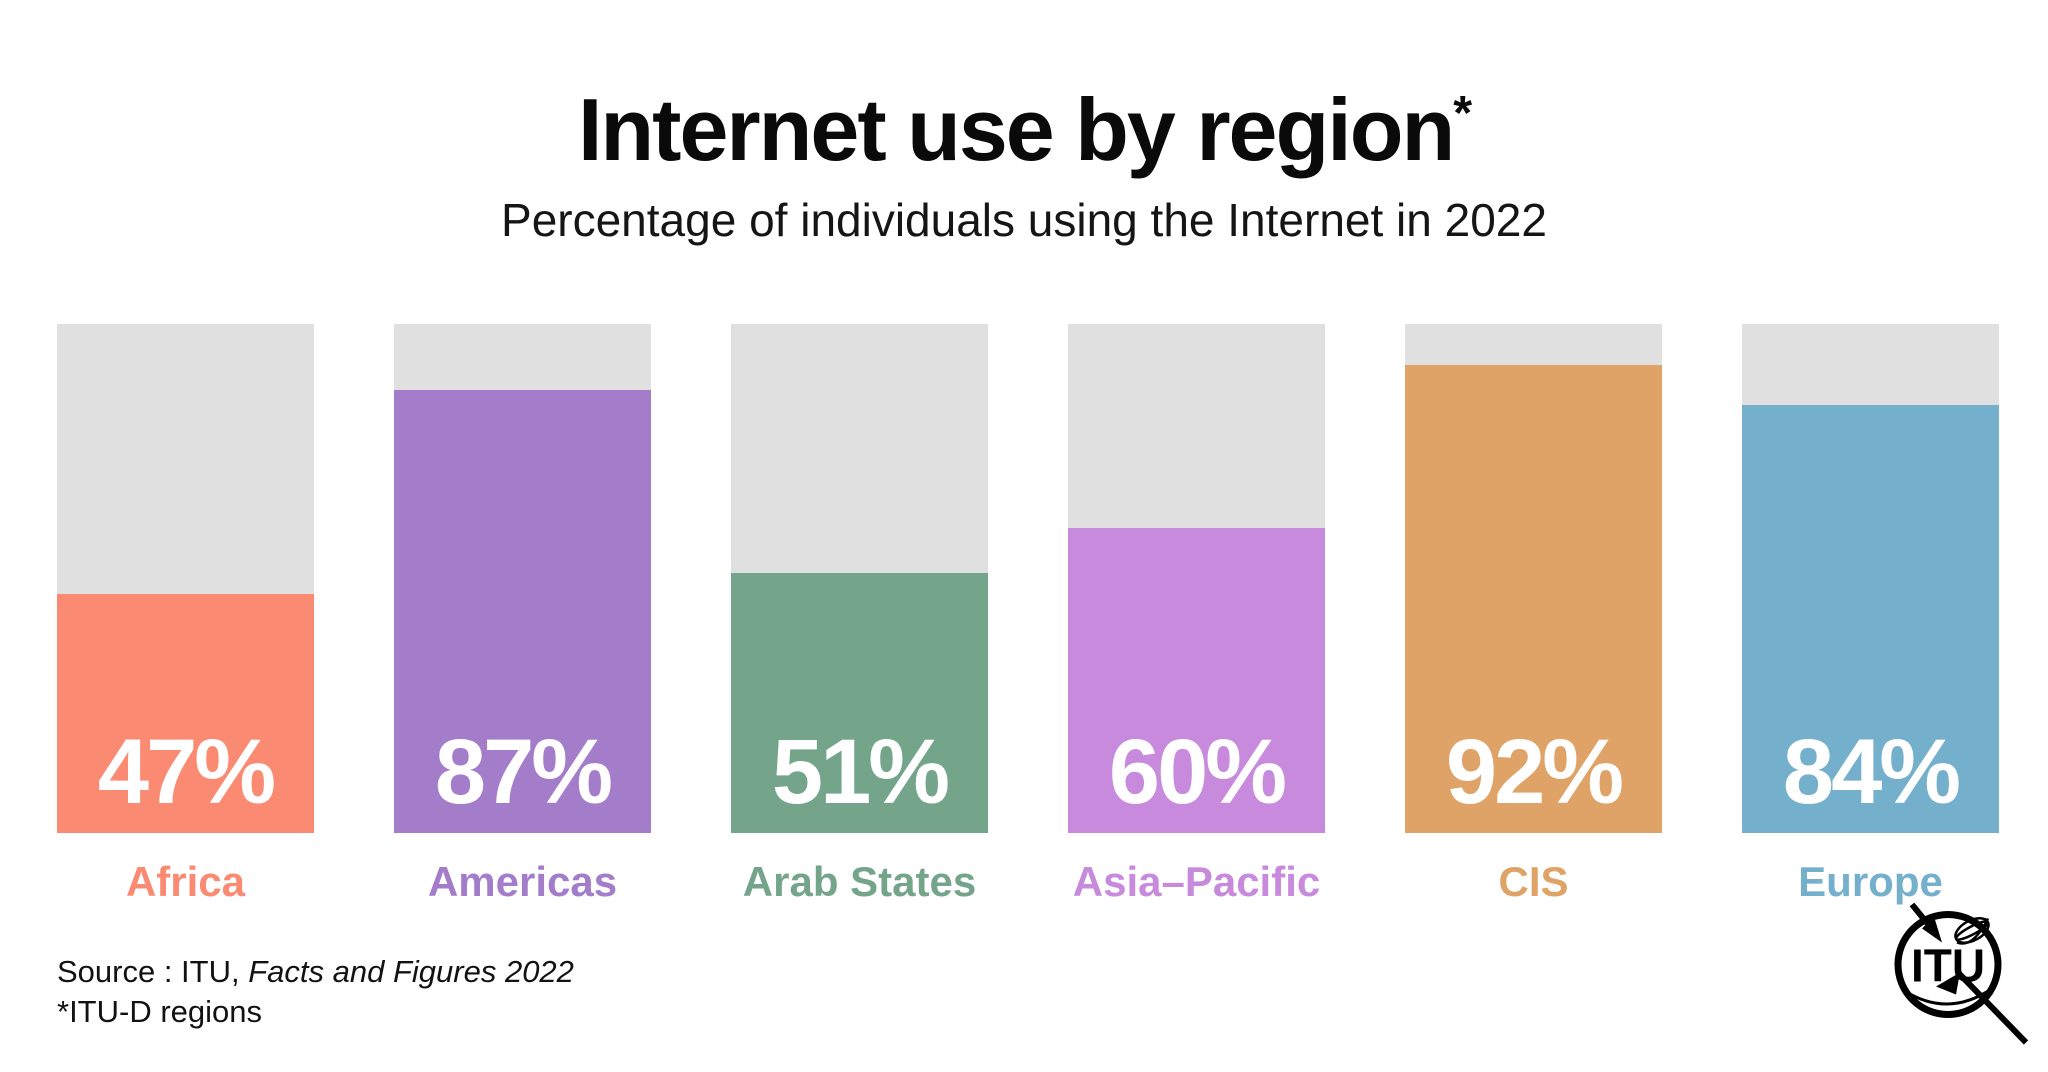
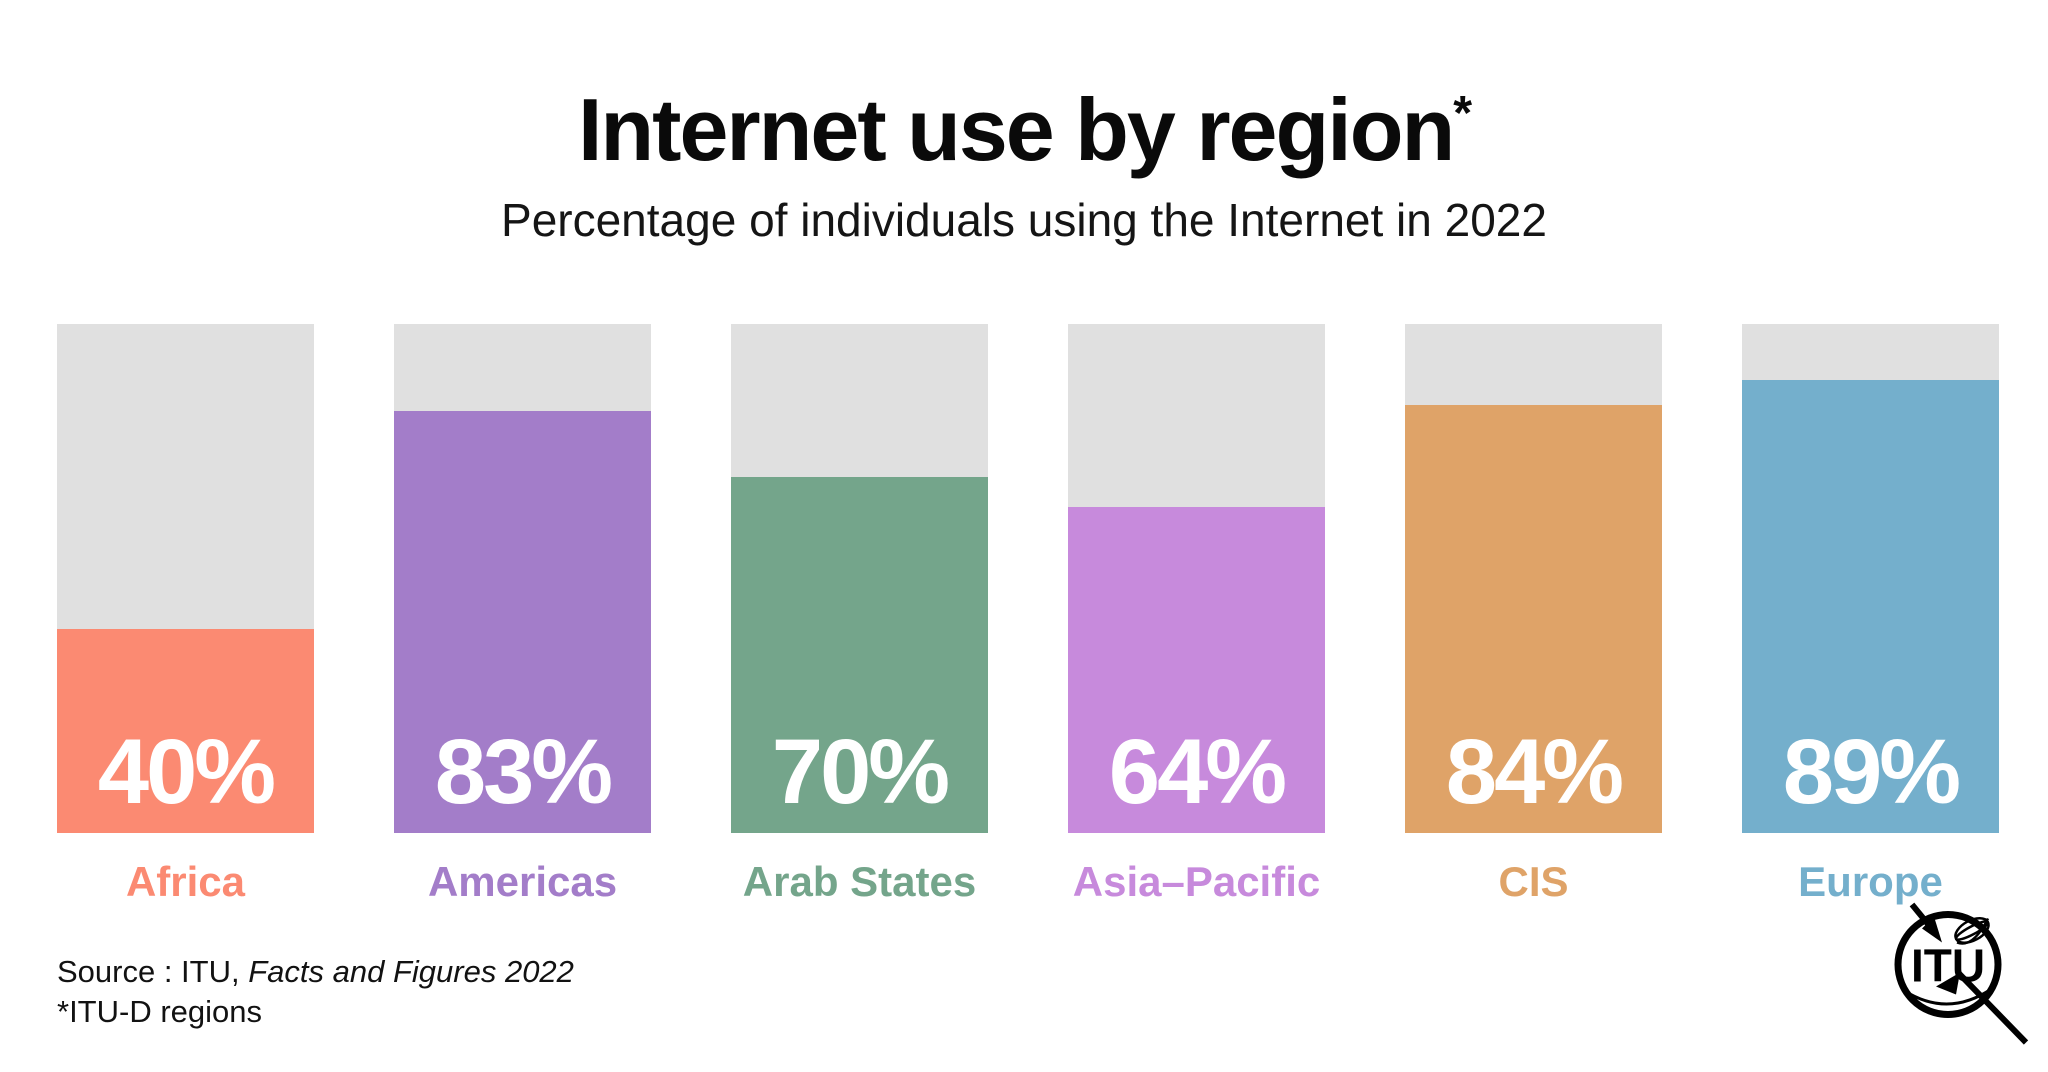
Africa: 47% -> 40%
Americas: 87% -> 83%
Arab States: 51% -> 70%
Asia–Pacific: 60% -> 64%
CIS: 92% -> 84%
Europe: 84% -> 89%
